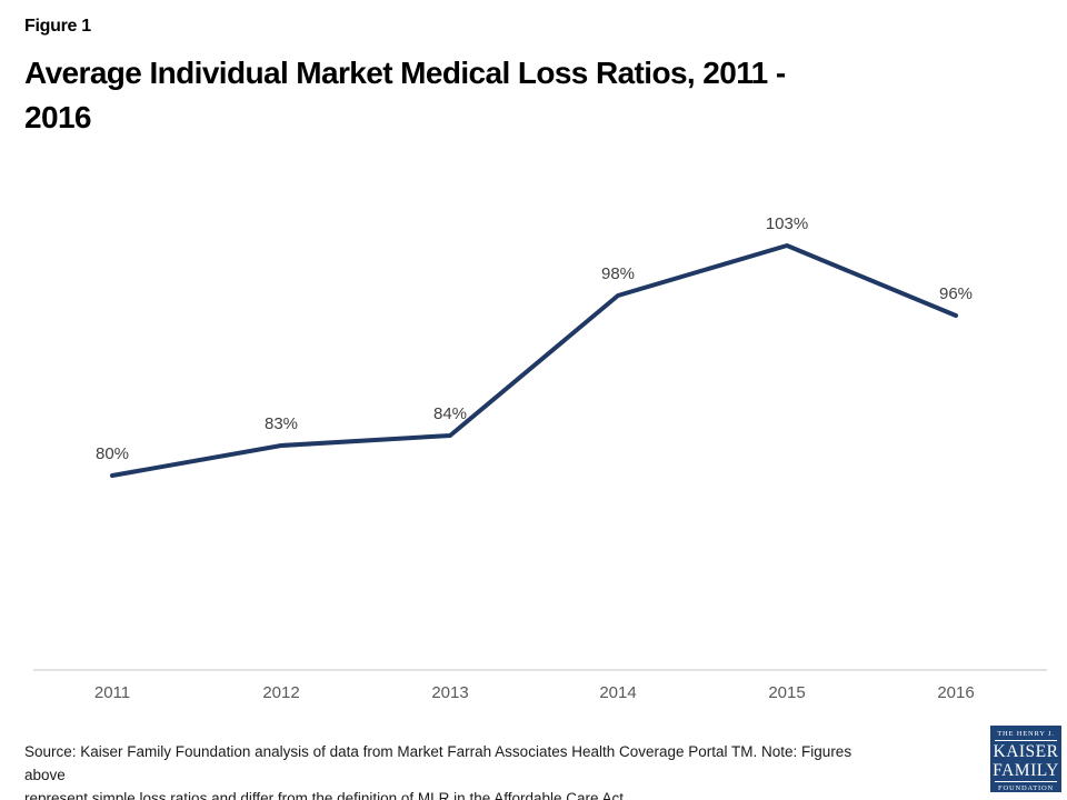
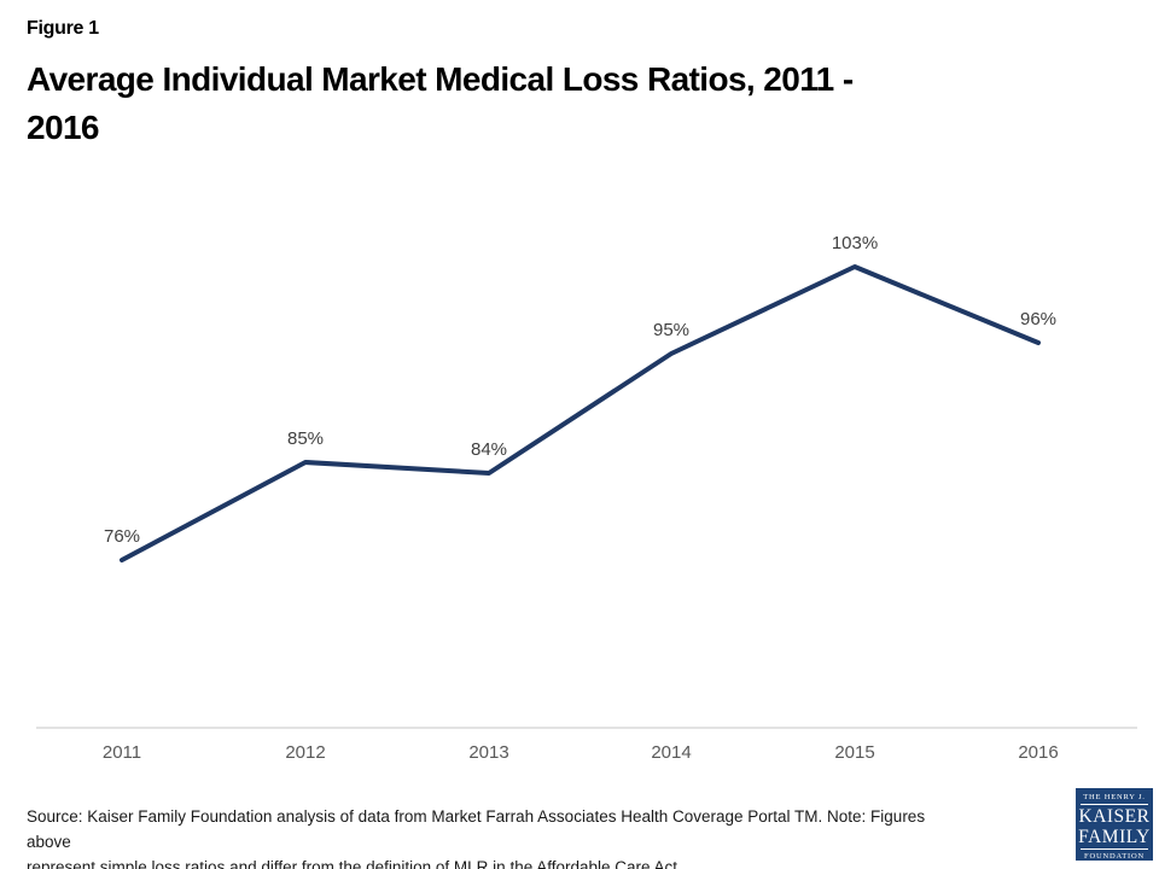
2011: 80% -> 76%
2012: 83% -> 85%
2014: 98% -> 95%
